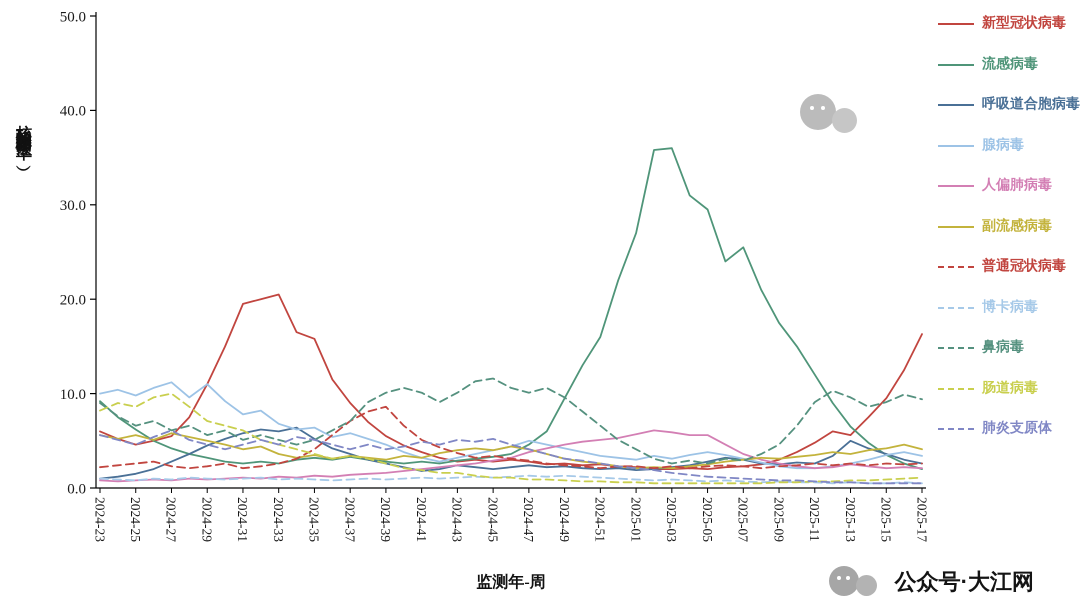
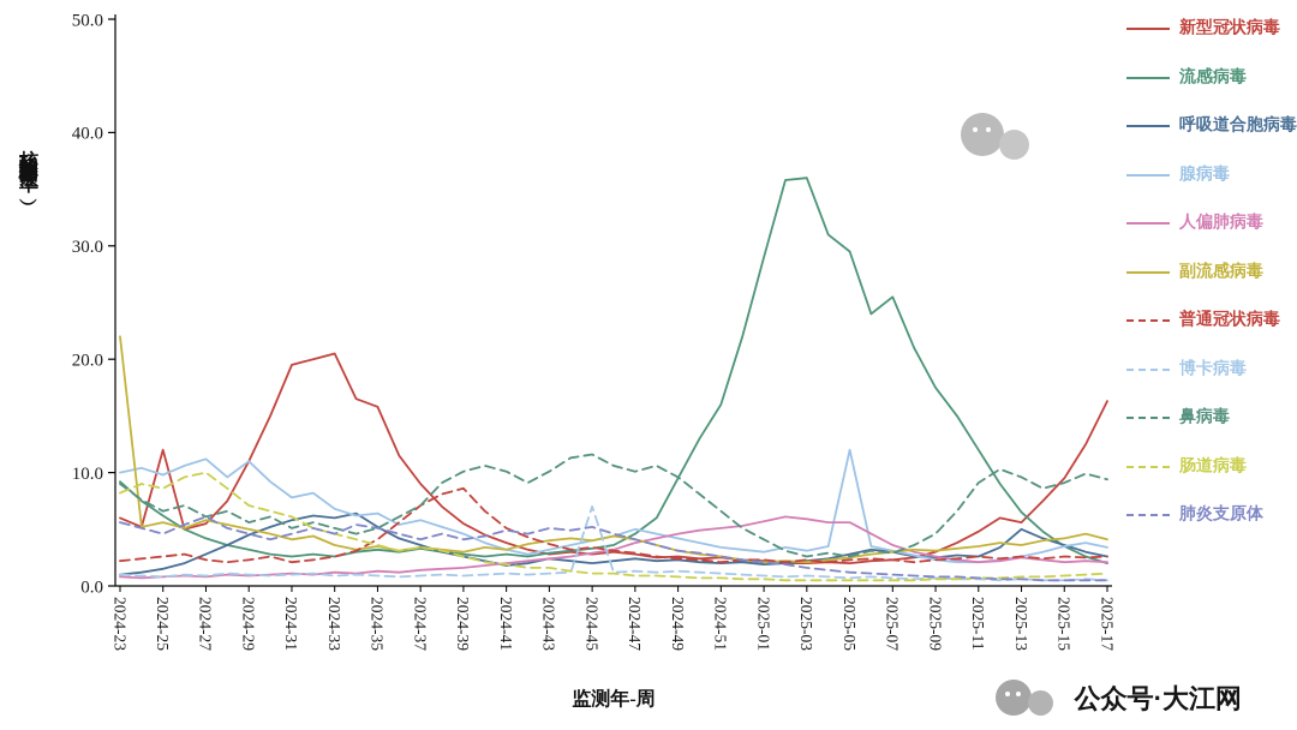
副流感病毒/2024-23: 6 -> 22
新型冠状病毒/2024-25: 5 -> 12
博卡病毒/2024-45: 1 -> 7
流感病毒/2025-01: 27 -> 29
腺病毒/2025-05: 4 -> 12
